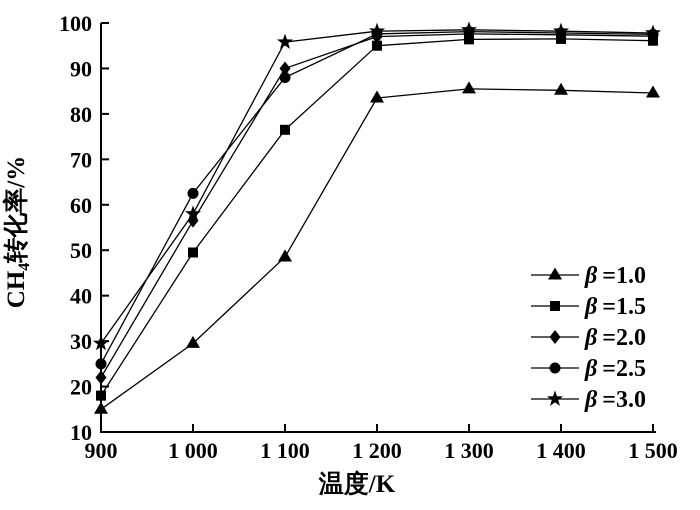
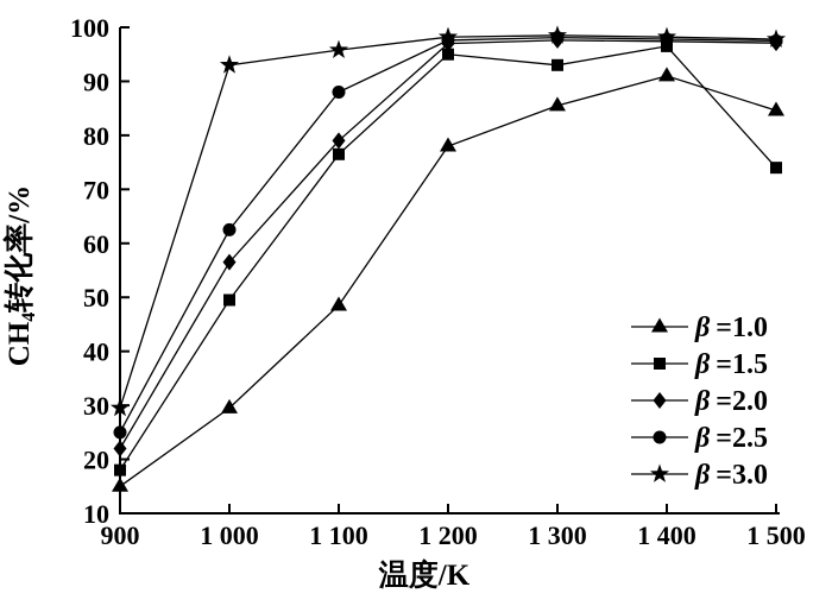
β =3.0/1000: 58 -> 93
β =2.0/1100: 90 -> 79
β =1.0/1200: 84 -> 78
β =1.5/1300: 96 -> 93
β =1.0/1400: 85 -> 91
β =1.5/1500: 96 -> 74
